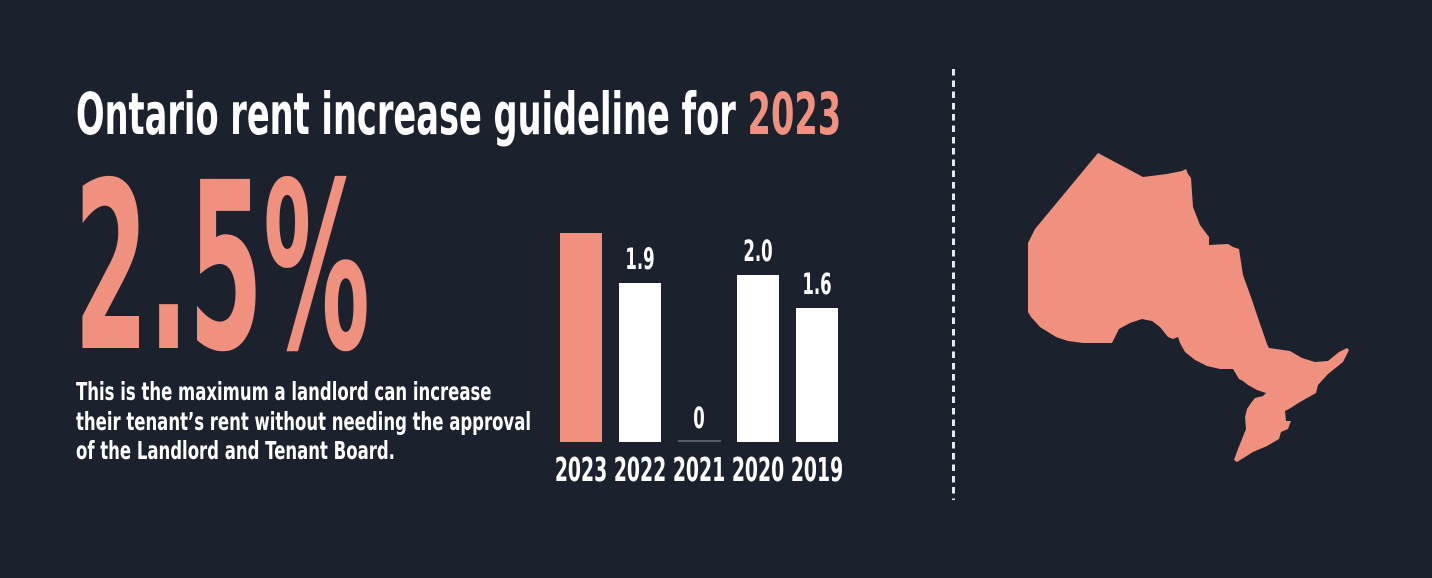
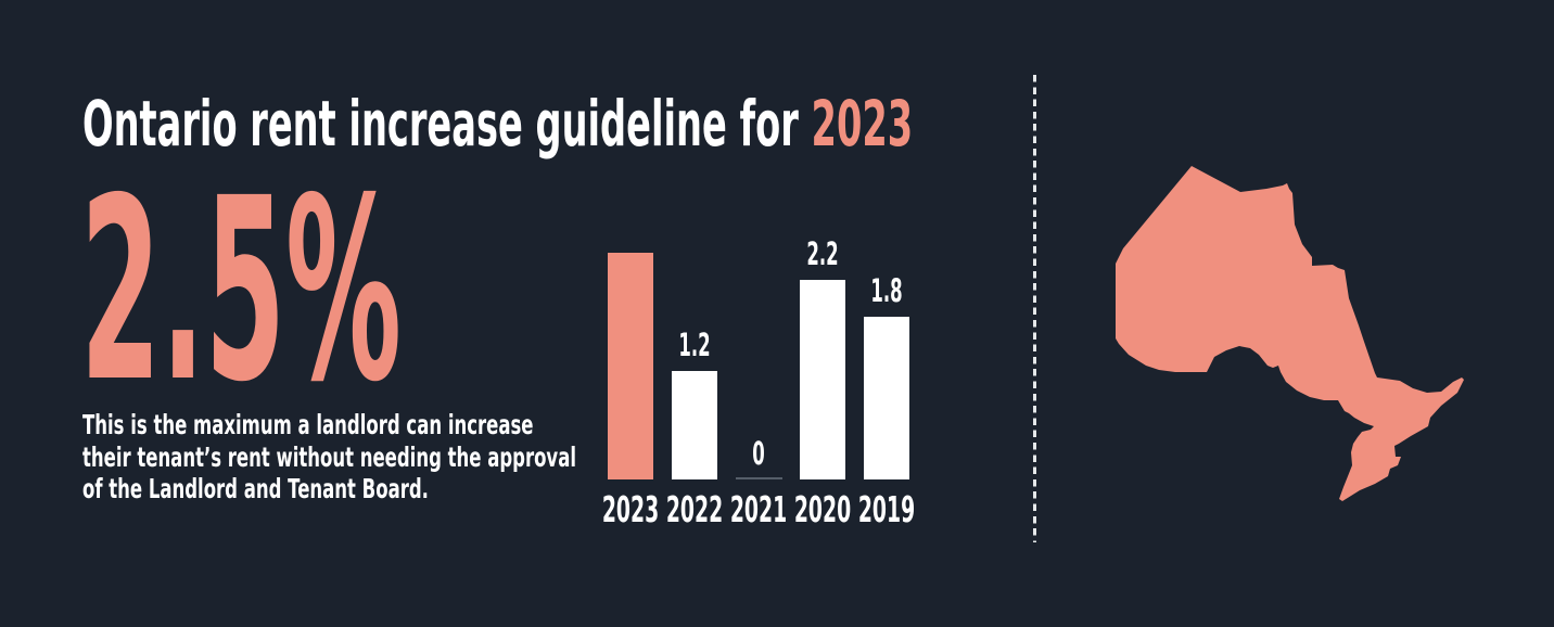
2022: 1.9 -> 1.2
2020: 2.0 -> 2.2
2019: 1.6 -> 1.8
